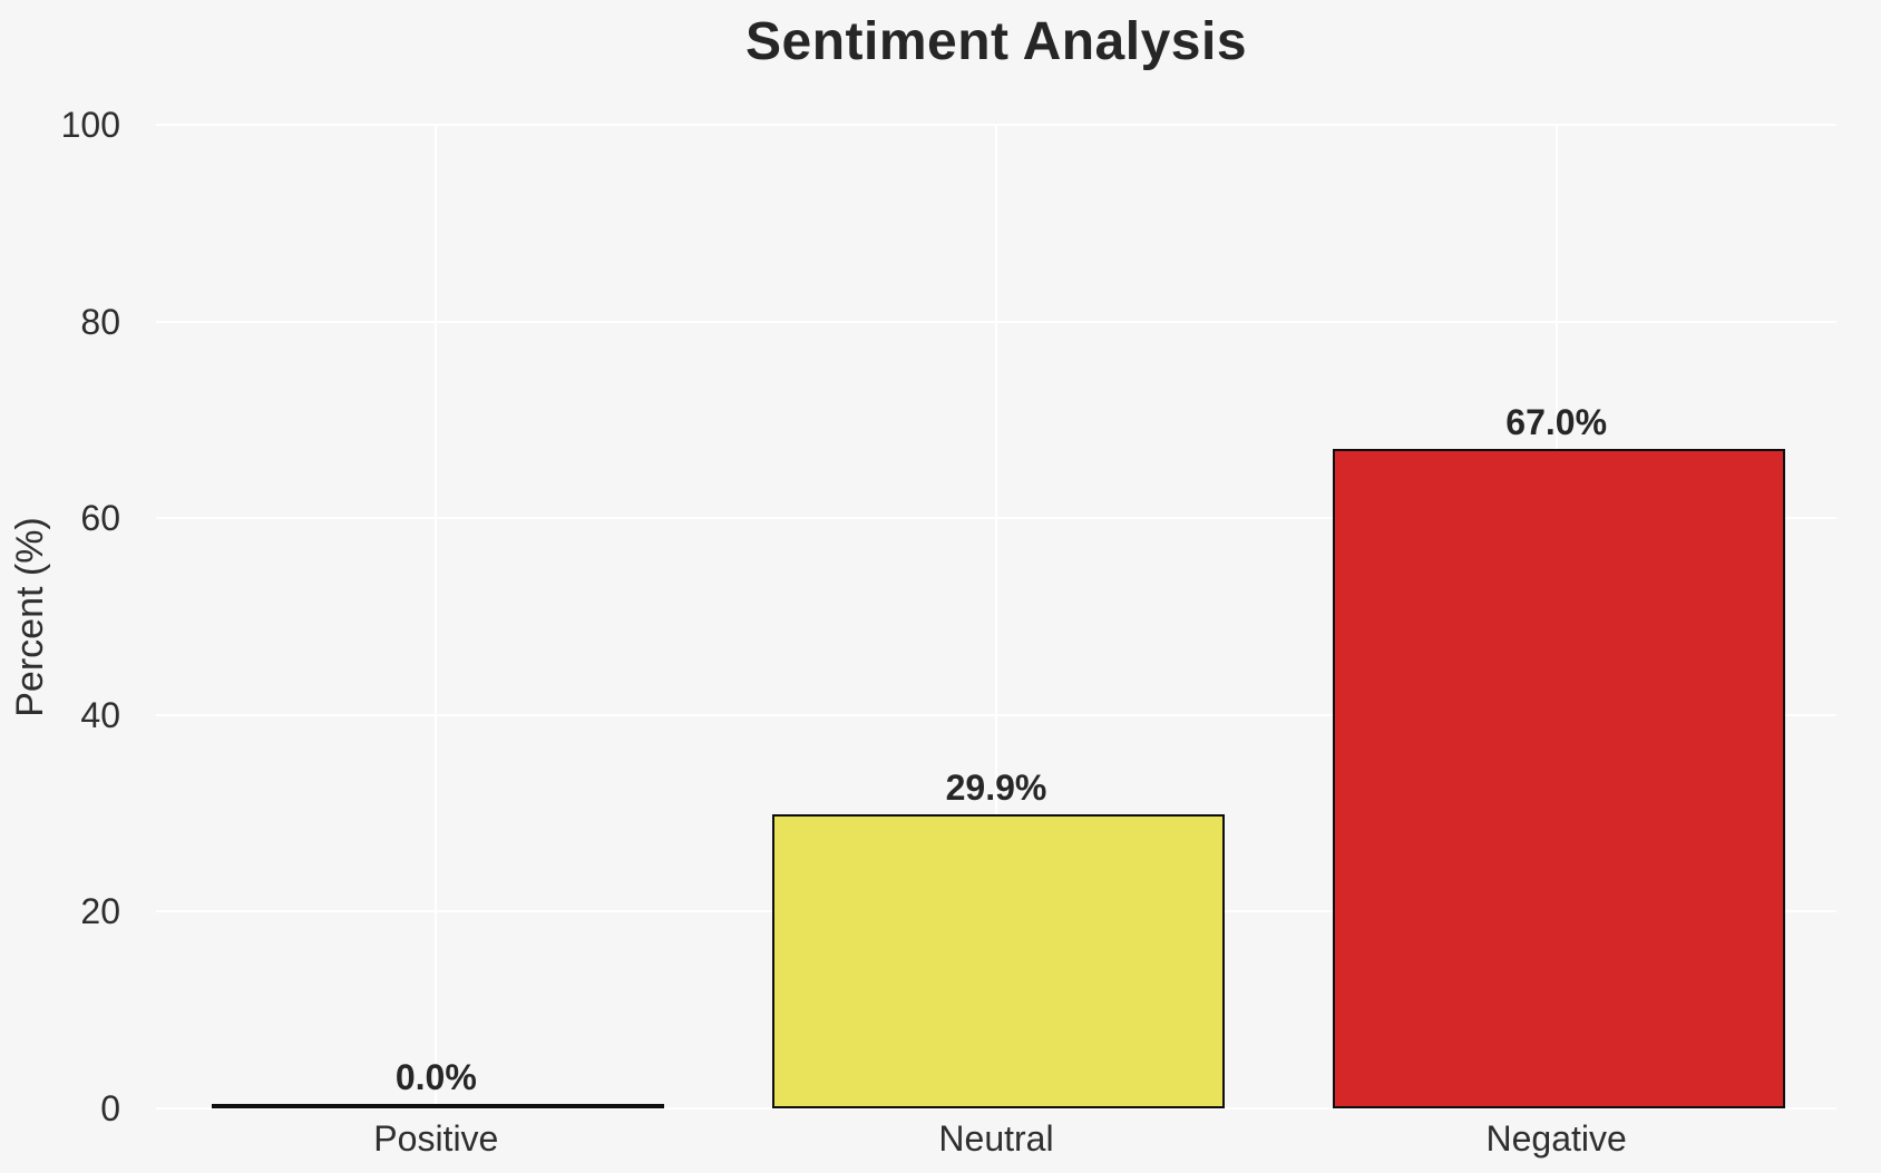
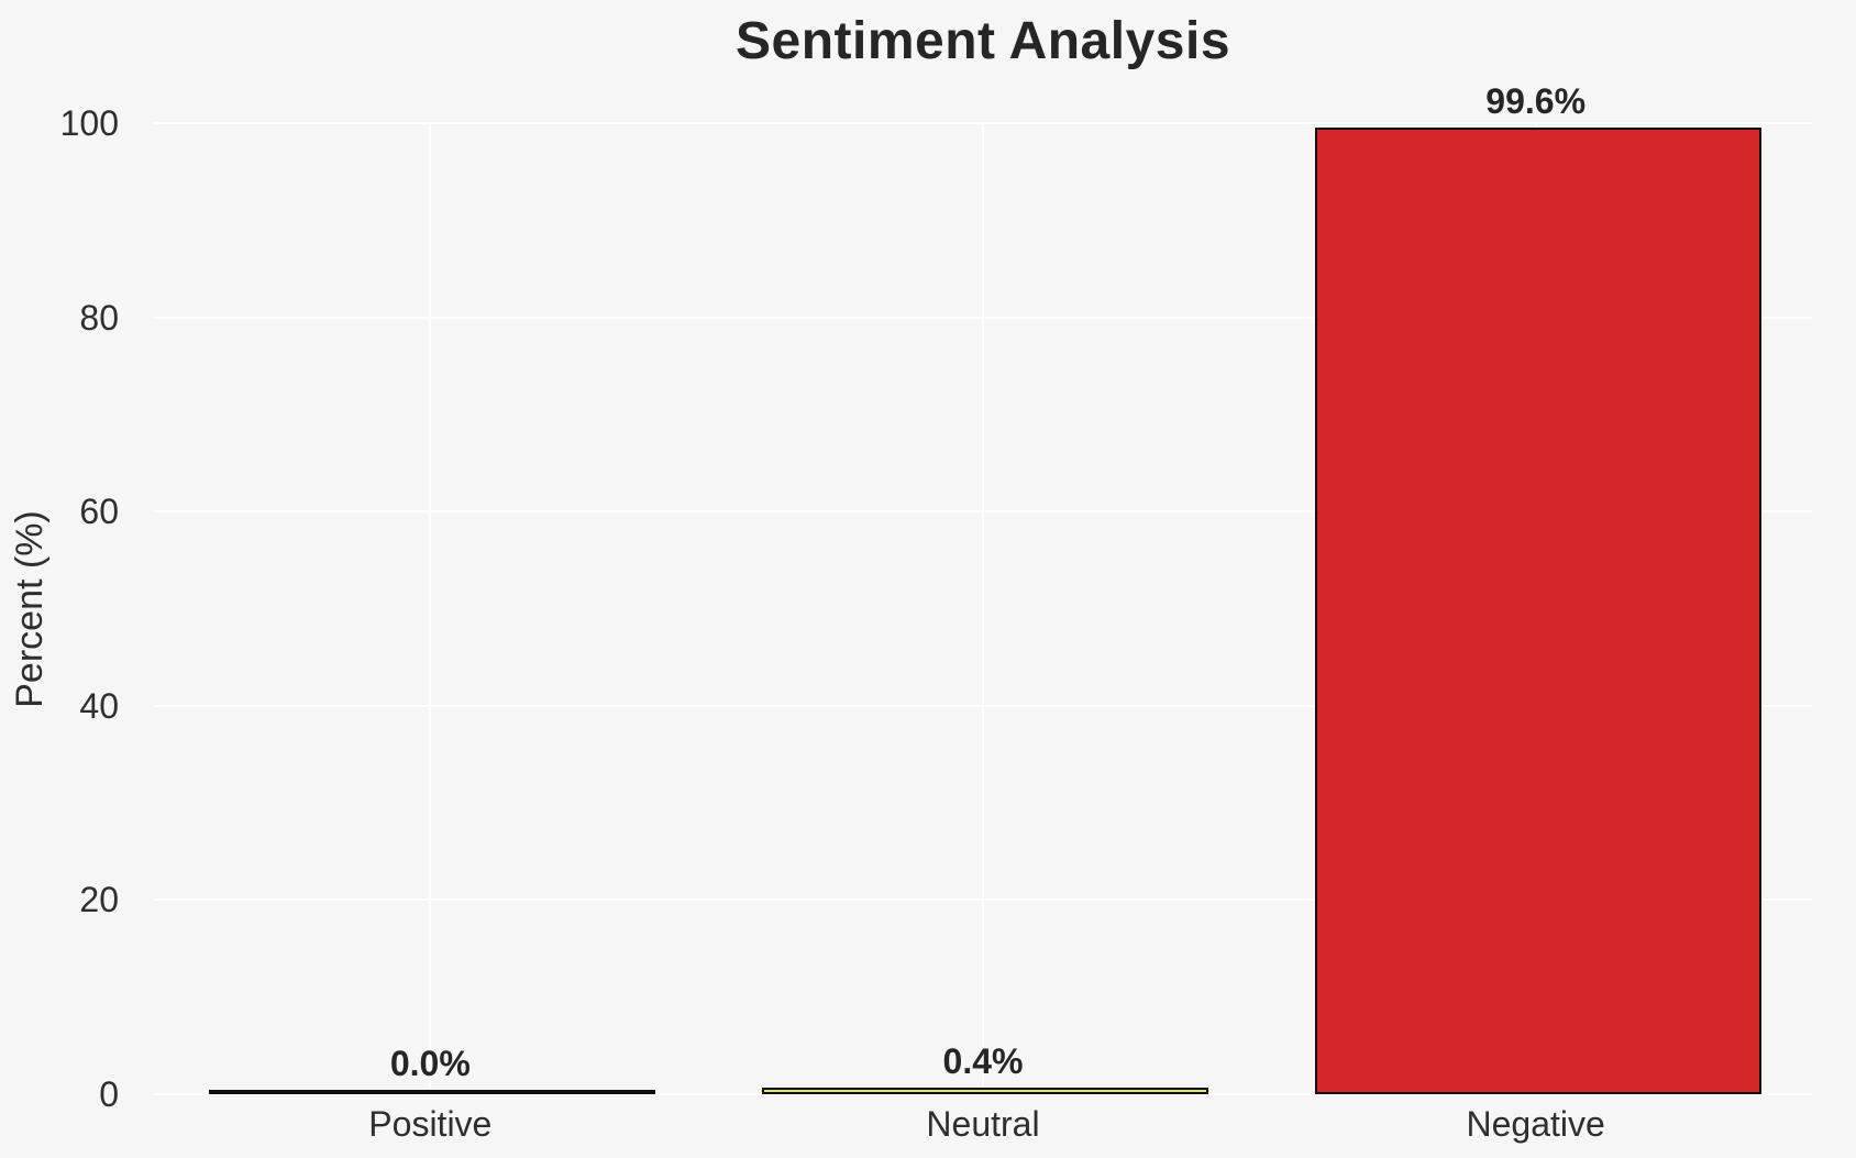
Neutral: 29.9% -> 0.4%
Negative: 67.0% -> 99.6%
